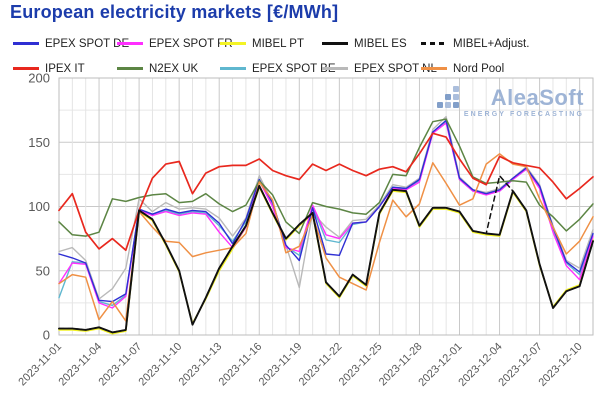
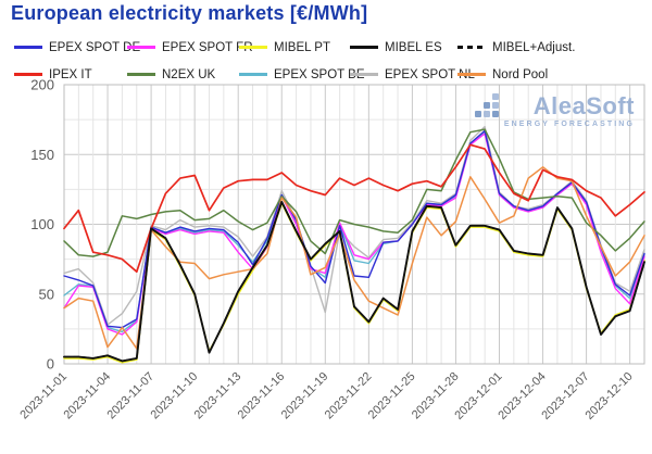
EPEX SPOT BE/2023-11-01: 29 -> 49
IPEX IT/2023-11-04: 67 -> 78
EPEX SPOT NL/2023-11-07: 106 -> 99
MIBEL+Adjust./2023-12-04: 124 -> 78
IPEX IT/2023-12-07: 130 -> 124
